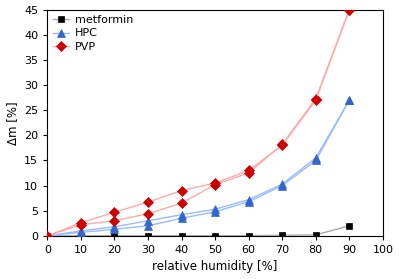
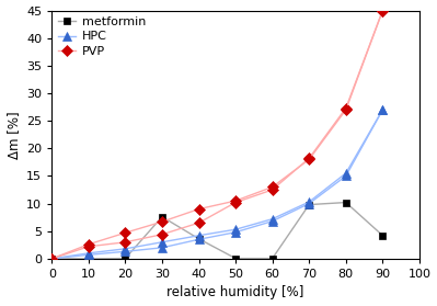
metformin/30: 0.1 -> 7.6
metformin/40: 0.1 -> 3.6
metformin/70: 0.1 -> 9.8
metformin/80: 0.2 -> 10.2
metformin/90: 2.0 -> 4.2
